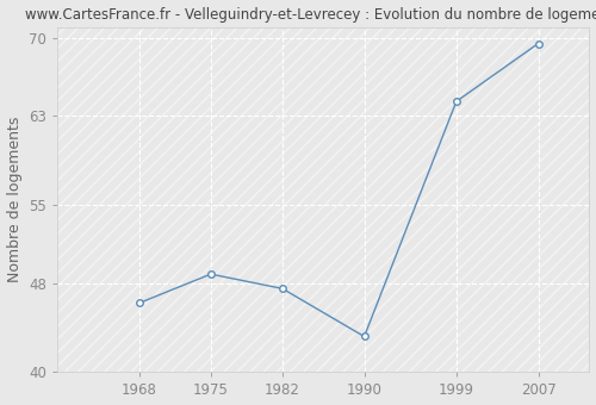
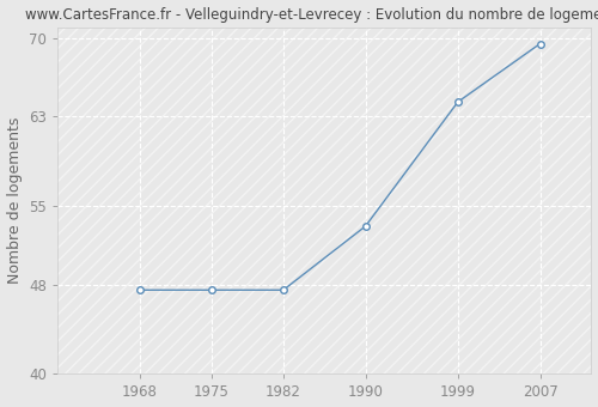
1968: 46.2 -> 47.5
1975: 48.8 -> 47.5
1990: 43.2 -> 53.2
